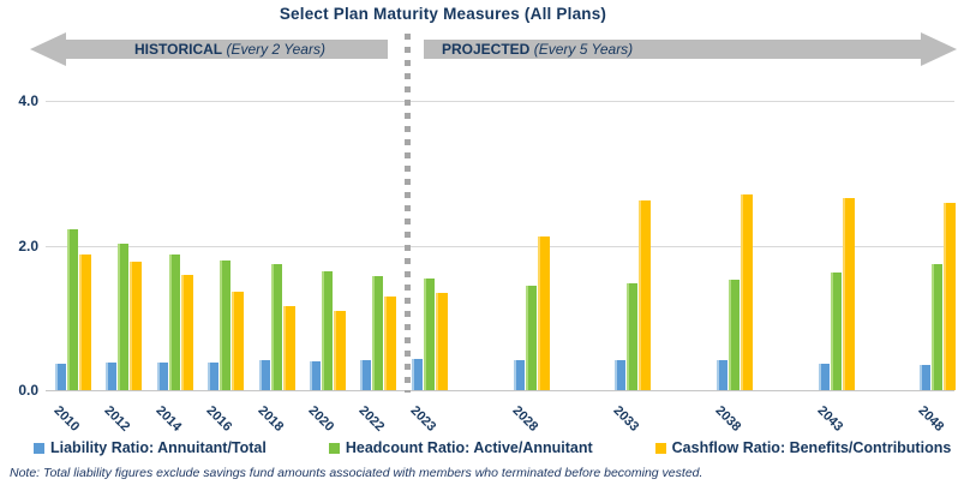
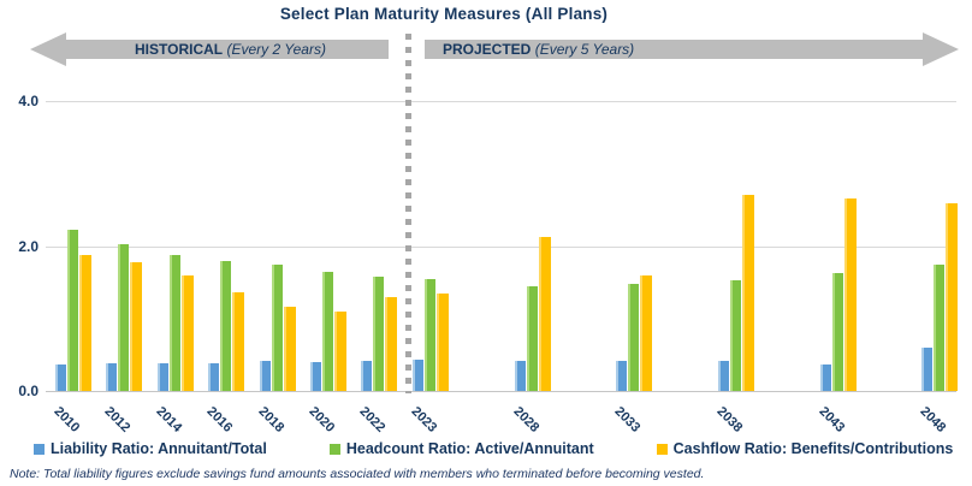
Cashflow Ratio: Benefits/Contributions/2033: 2.6 -> 1.6
Liability Ratio: Annuitant/Total/2048: 0.3 -> 0.6
